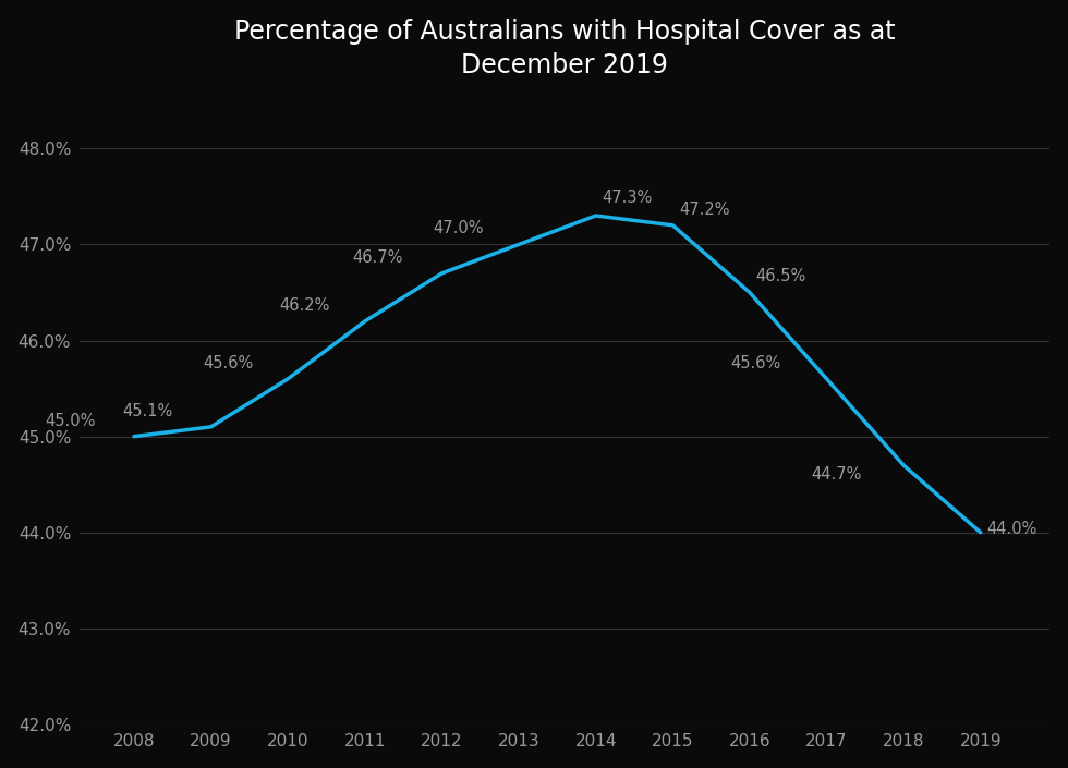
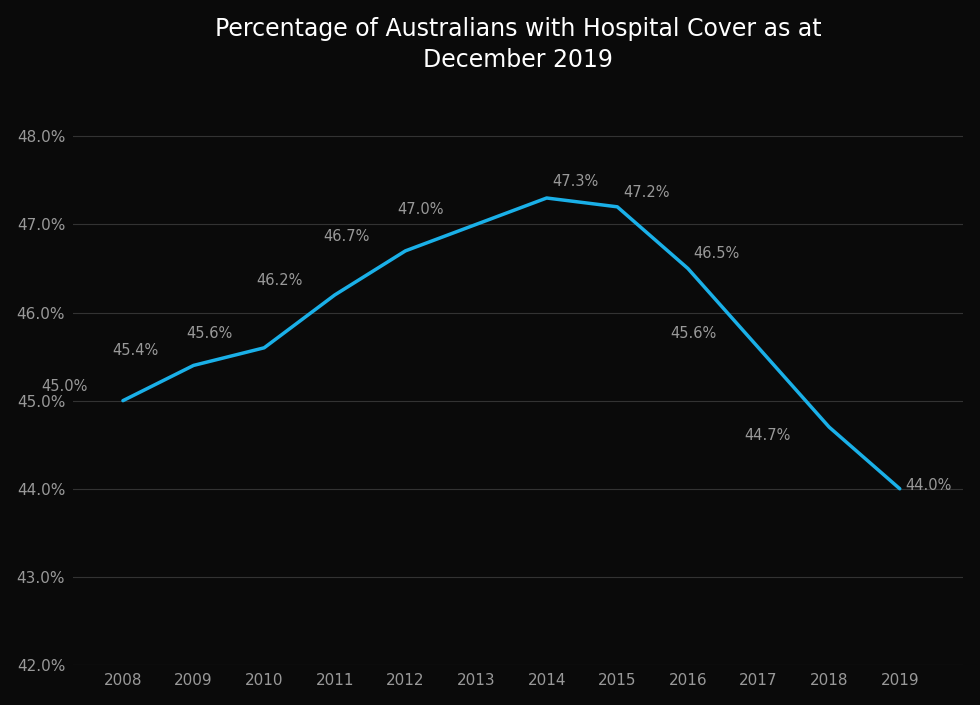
2009: 45.1% -> 45.4%
